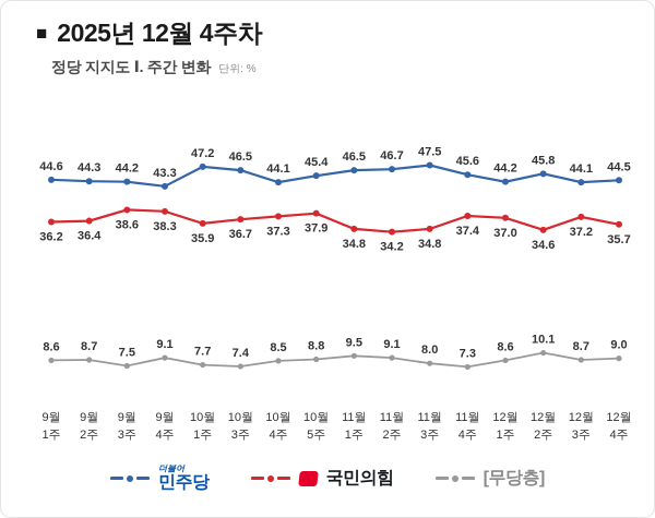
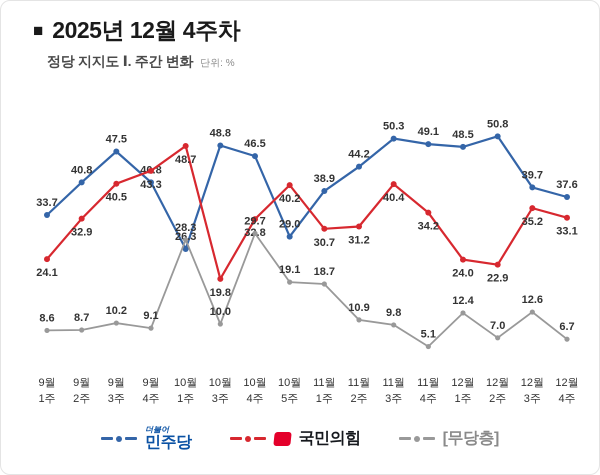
민주당/9월 1주: 44.6 -> 33.7
국민의힘/9월 1주: 36.2 -> 24.1
민주당/9월 2주: 44.3 -> 40.8
국민의힘/9월 2주: 36.4 -> 32.9
민주당/9월 3주: 44.2 -> 47.5
국민의힘/9월 3주: 38.6 -> 40.5
[무당층]/9월 3주: 7.5 -> 10.2
민주당/9월 4주: 43.3 -> 40.8
국민의힘/9월 4주: 38.3 -> 43.3
민주당/10월 1주: 47.2 -> 26.3
국민의힘/10월 1주: 35.9 -> 48.7
[무당층]/10월 1주: 7.7 -> 28.3
민주당/10월 3주: 46.5 -> 48.8
국민의힘/10월 3주: 36.7 -> 19.8
[무당층]/10월 3주: 7.4 -> 10.0
민주당/10월 4주: 44.1 -> 46.5
국민의힘/10월 4주: 37.3 -> 32.8
[무당층]/10월 4주: 8.5 -> 29.7
민주당/10월 5주: 45.4 -> 29.0
국민의힘/10월 5주: 37.9 -> 40.2
[무당층]/10월 5주: 8.8 -> 19.1
민주당/11월 1주: 46.5 -> 38.9
국민의힘/11월 1주: 34.8 -> 30.7
[무당층]/11월 1주: 9.5 -> 18.7
민주당/11월 2주: 46.7 -> 44.2
국민의힘/11월 2주: 34.2 -> 31.2
[무당층]/11월 2주: 9.1 -> 10.9
민주당/11월 3주: 47.5 -> 50.3
국민의힘/11월 3주: 34.8 -> 40.4
[무당층]/11월 3주: 8.0 -> 9.8
민주당/11월 4주: 45.6 -> 49.1
국민의힘/11월 4주: 37.4 -> 34.2
[무당층]/11월 4주: 7.3 -> 5.1
민주당/12월 1주: 44.2 -> 48.5
국민의힘/12월 1주: 37.0 -> 24.0
[무당층]/12월 1주: 8.6 -> 12.4
민주당/12월 2주: 45.8 -> 50.8
국민의힘/12월 2주: 34.6 -> 22.9
[무당층]/12월 2주: 10.1 -> 7.0
민주당/12월 3주: 44.1 -> 39.7
국민의힘/12월 3주: 37.2 -> 35.2
[무당층]/12월 3주: 8.7 -> 12.6
민주당/12월 4주: 44.5 -> 37.6
국민의힘/12월 4주: 35.7 -> 33.1
[무당층]/12월 4주: 9.0 -> 6.7
